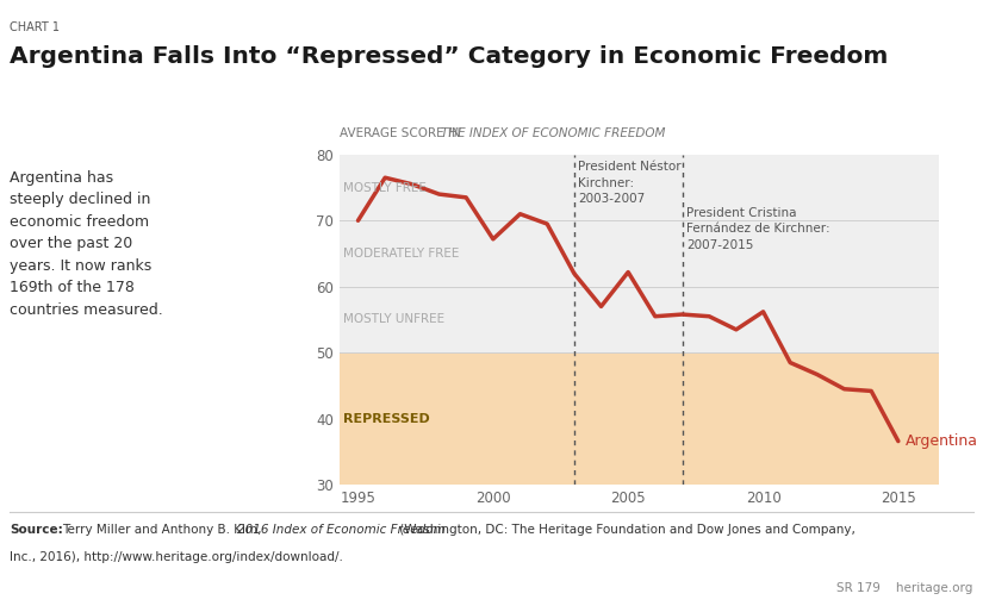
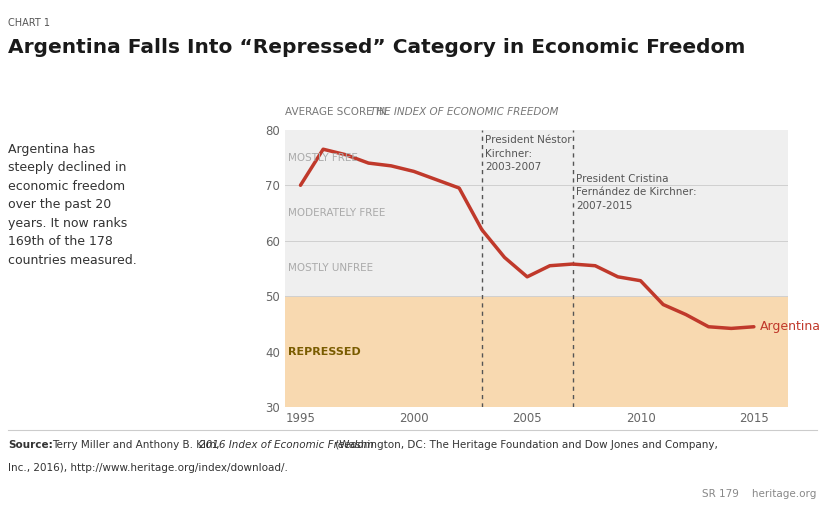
2000: 67.2 -> 72.5
2005: 62.2 -> 53.5
2010: 56.2 -> 52.8
2015: 36.6 -> 44.5
